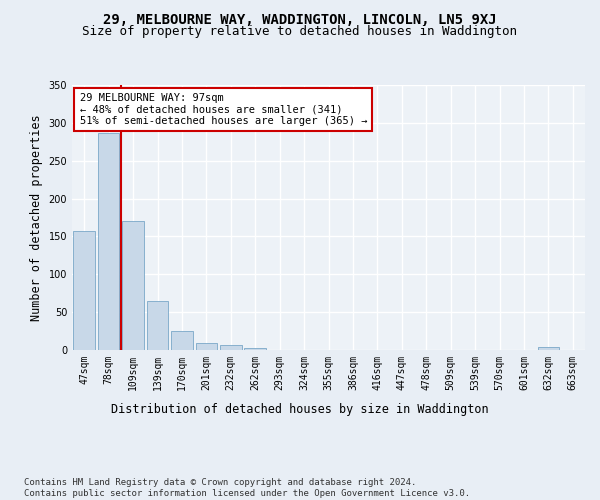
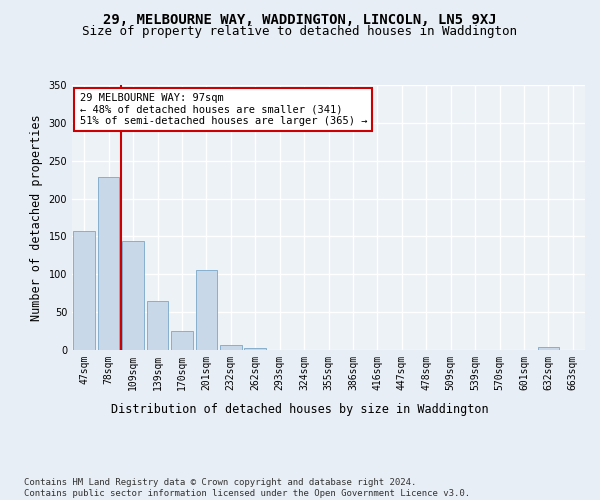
78sqm: 286 -> 228
109sqm: 170 -> 144
201sqm: 9 -> 106
